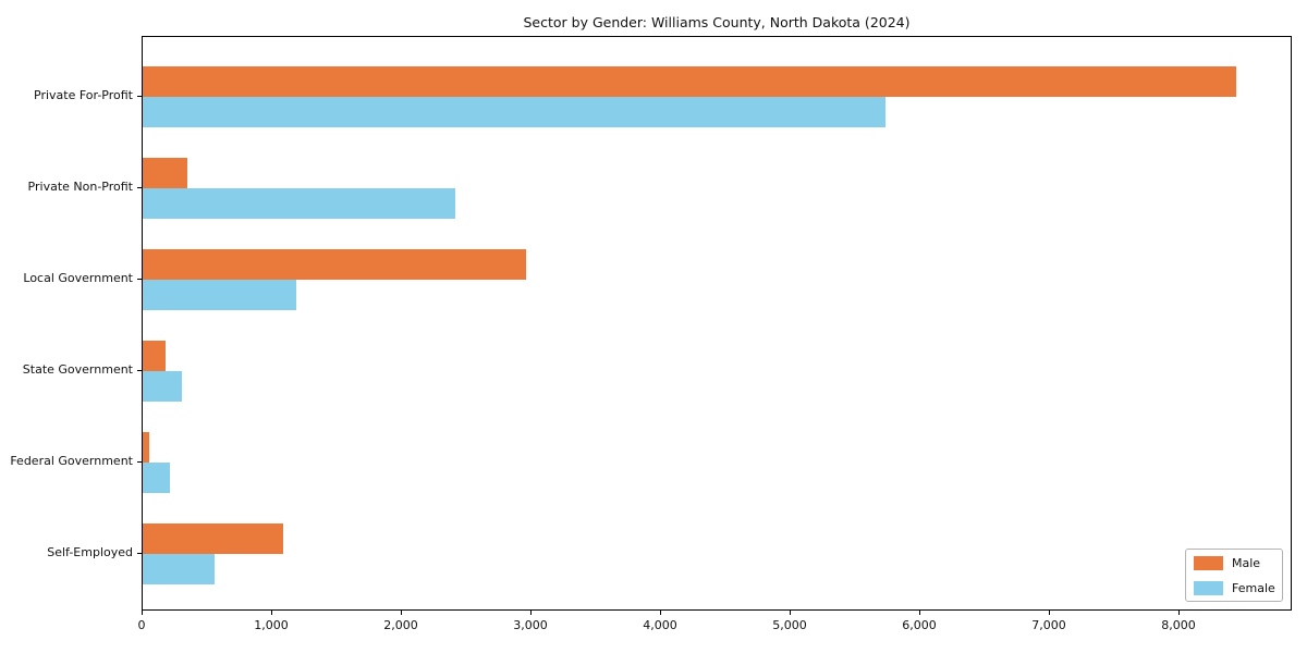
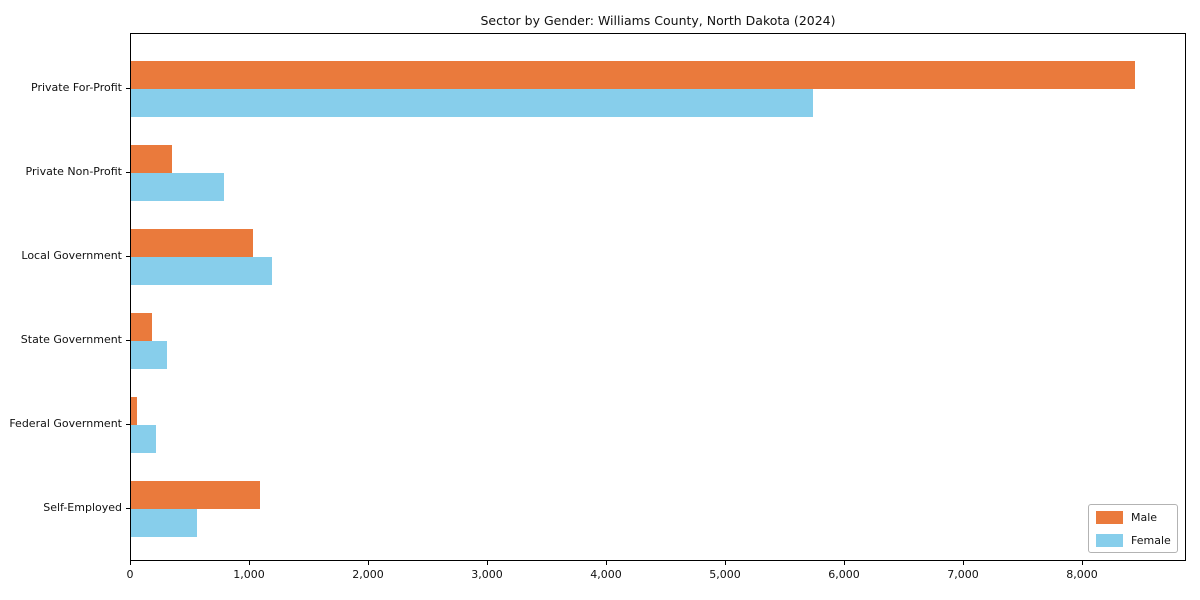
Female/Private Non-Profit: 2420 -> 780
Male/Local Government: 2960 -> 1030
